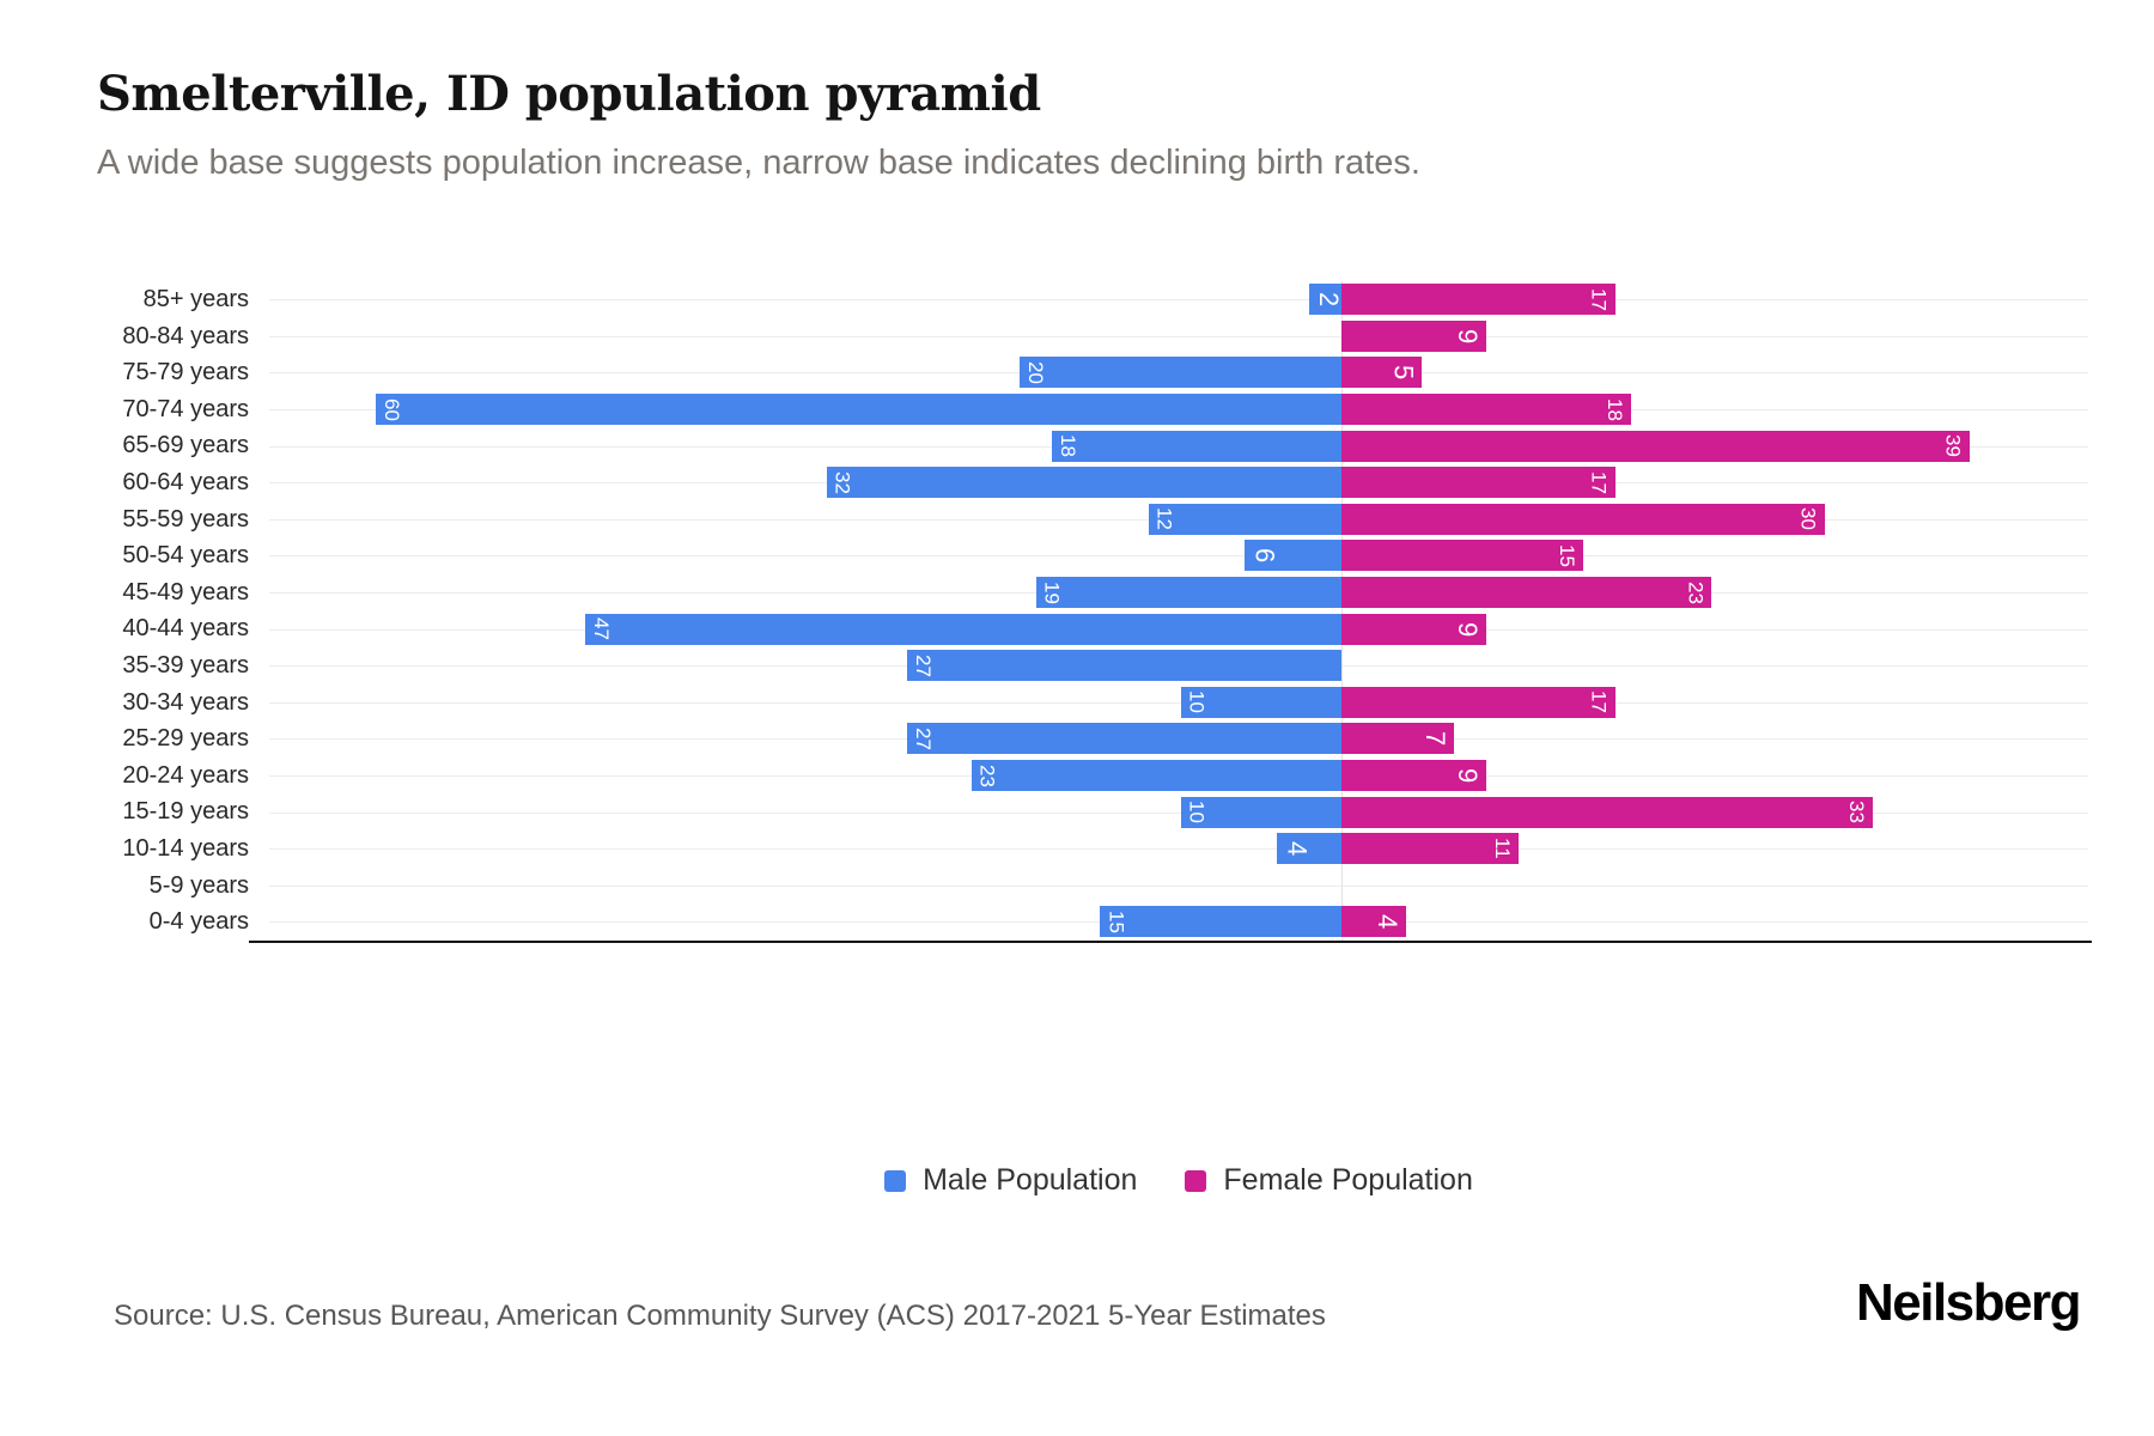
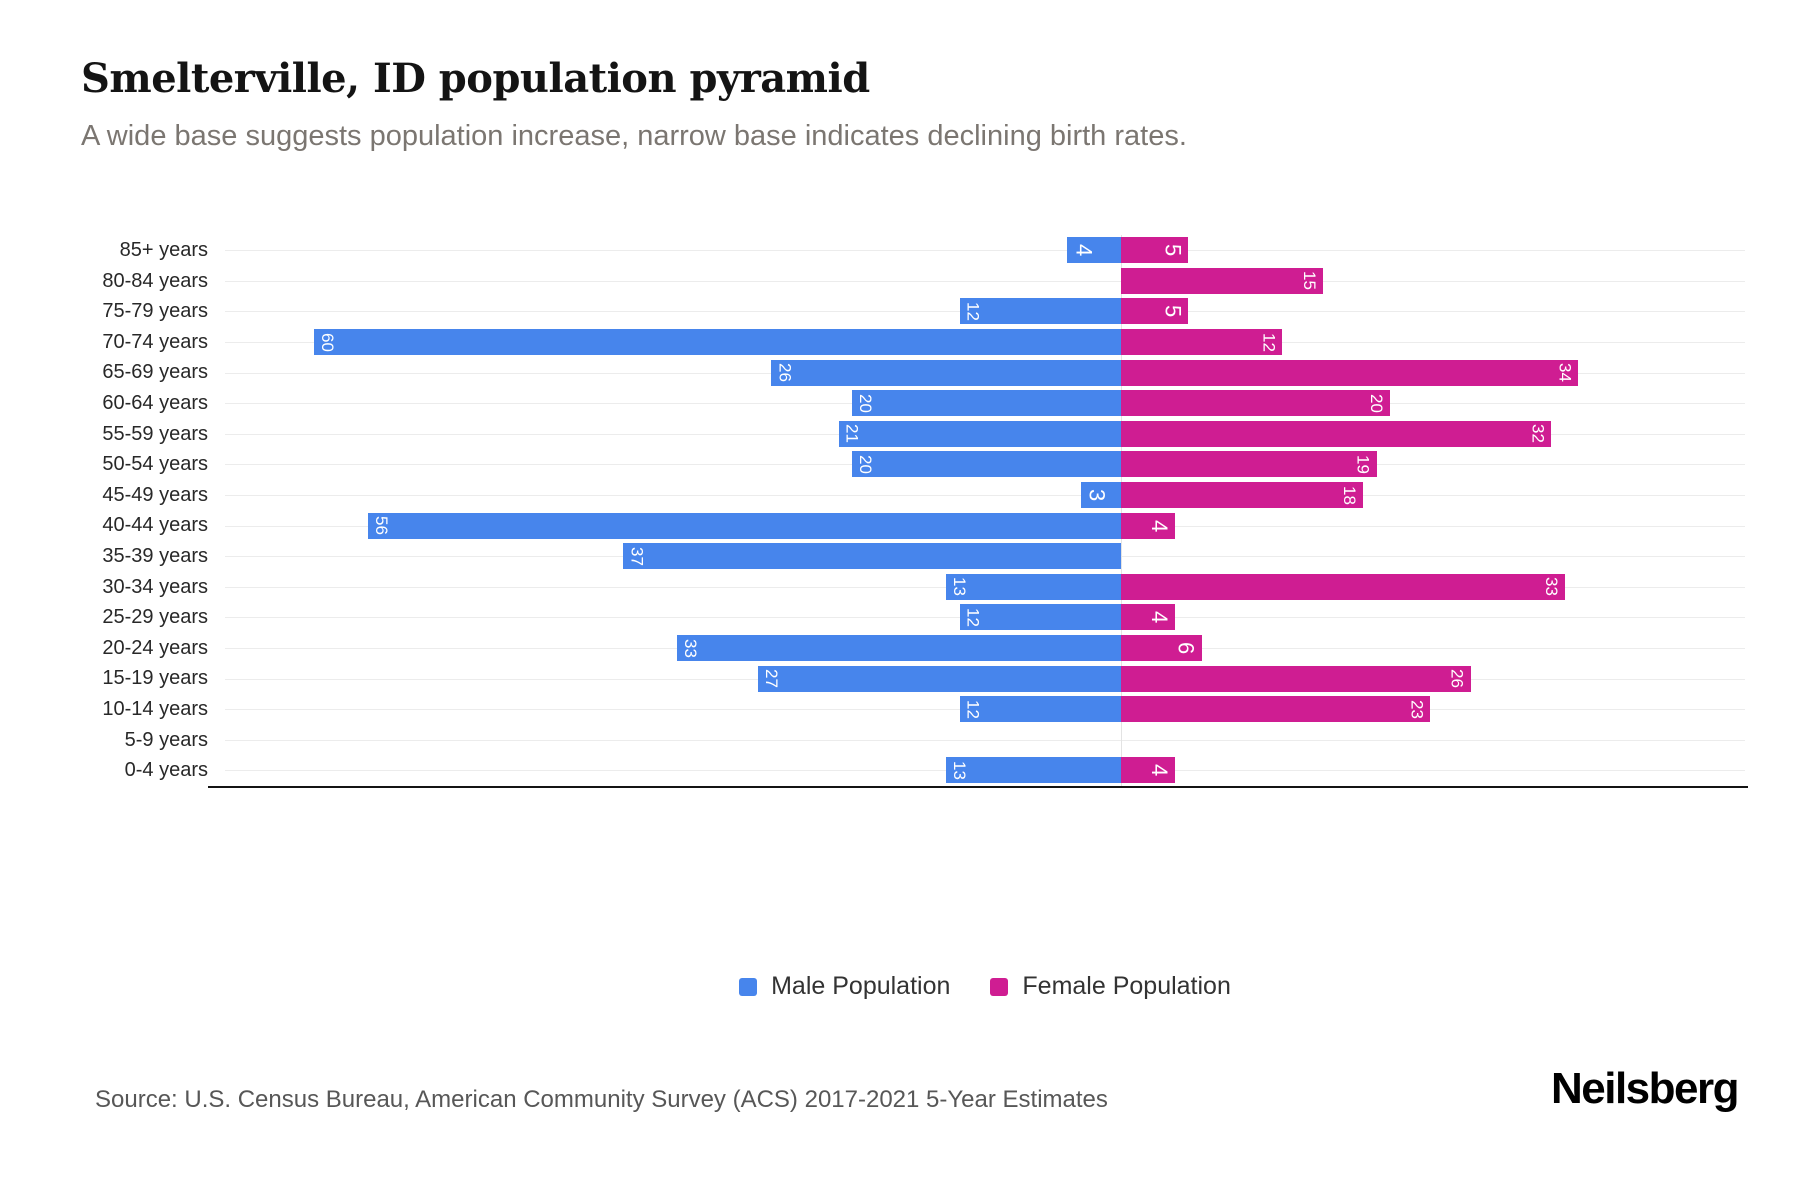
Male Population/85+ years: 2 -> 4
Female Population/85+ years: 17 -> 5
Female Population/80-84 years: 9 -> 15
Male Population/75-79 years: 20 -> 12
Female Population/70-74 years: 18 -> 12
Male Population/65-69 years: 18 -> 26
Female Population/65-69 years: 39 -> 34
Male Population/60-64 years: 32 -> 20
Female Population/60-64 years: 17 -> 20
Male Population/55-59 years: 12 -> 21
Female Population/55-59 years: 30 -> 32
Male Population/50-54 years: 6 -> 20
Female Population/50-54 years: 15 -> 19
Male Population/45-49 years: 19 -> 3
Female Population/45-49 years: 23 -> 18
Male Population/40-44 years: 47 -> 56
Female Population/40-44 years: 9 -> 4
Male Population/35-39 years: 27 -> 37
Male Population/30-34 years: 10 -> 13
Female Population/30-34 years: 17 -> 33
Male Population/25-29 years: 27 -> 12
Female Population/25-29 years: 7 -> 4
Male Population/20-24 years: 23 -> 33
Female Population/20-24 years: 9 -> 6
Male Population/15-19 years: 10 -> 27
Female Population/15-19 years: 33 -> 26
Male Population/10-14 years: 4 -> 12
Female Population/10-14 years: 11 -> 23
Male Population/0-4 years: 15 -> 13
